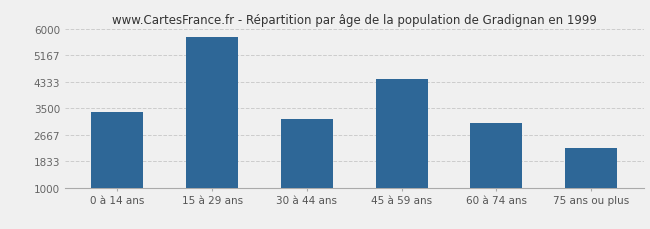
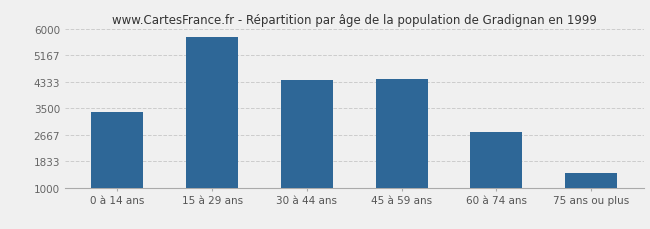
30 à 44 ans: 3150 -> 4390
60 à 74 ans: 3050 -> 2750
75 ans ou plus: 2250 -> 1450
